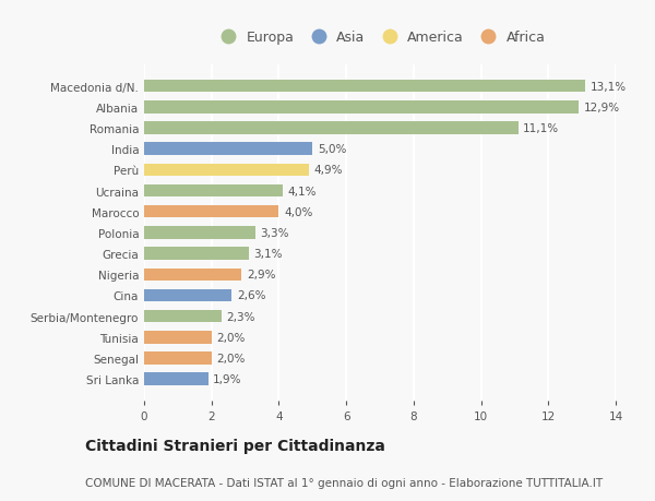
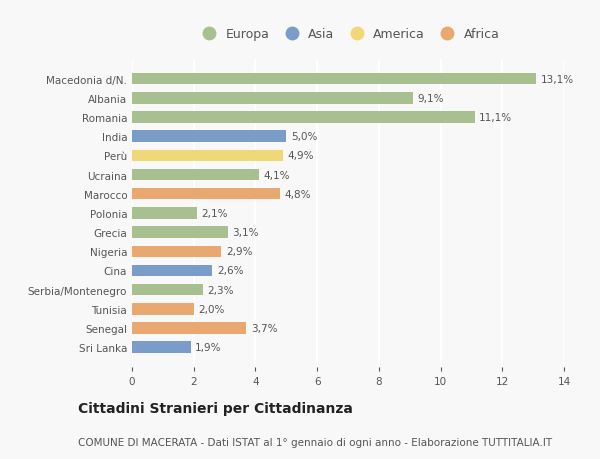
Albania: 12,9% -> 9,1%
Marocco: 4,0% -> 4,8%
Polonia: 3,3% -> 2,1%
Senegal: 2,0% -> 3,7%
